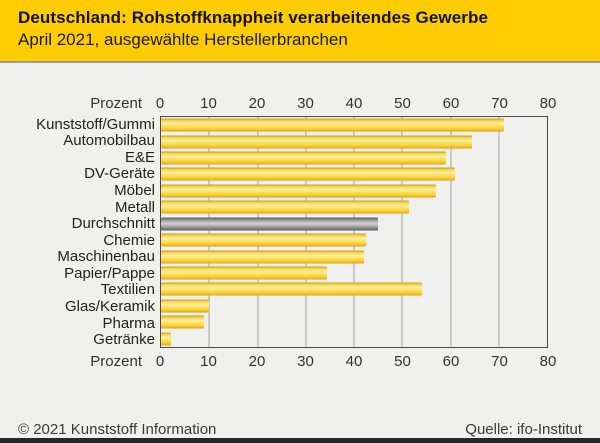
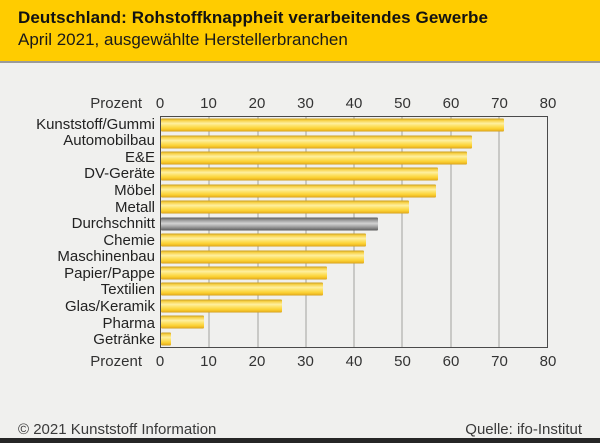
E&E: 59 -> 64
DV-Geräte: 61 -> 58
Textilien: 54 -> 34
Glas/Keramik: 10 -> 25
